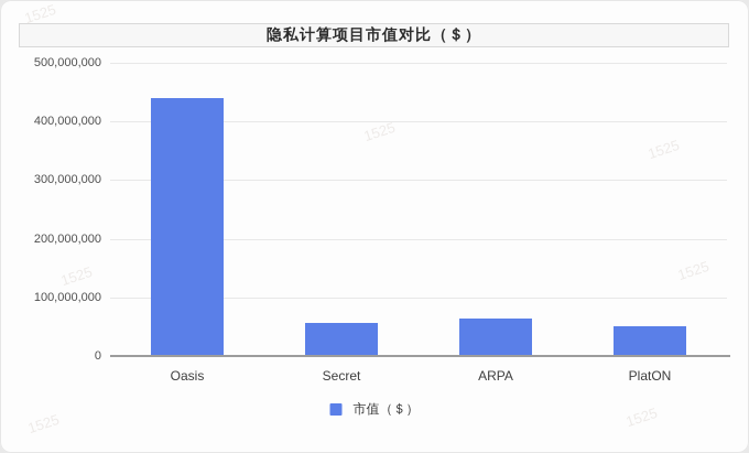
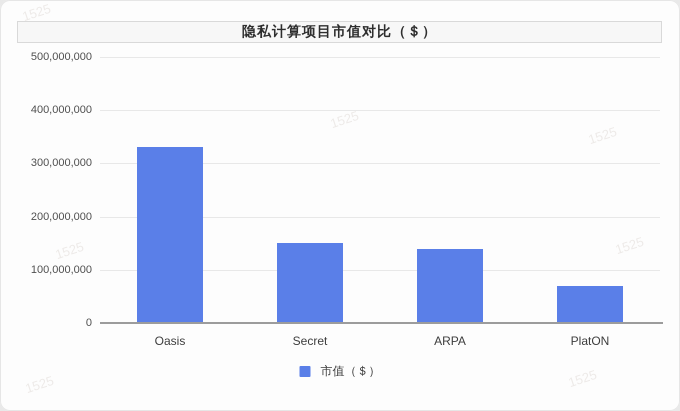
Oasis: 440000000 -> 330000000
Secret: 60000000 -> 150000000
ARPA: 60000000 -> 140000000
PlatON: 50000000 -> 70000000
